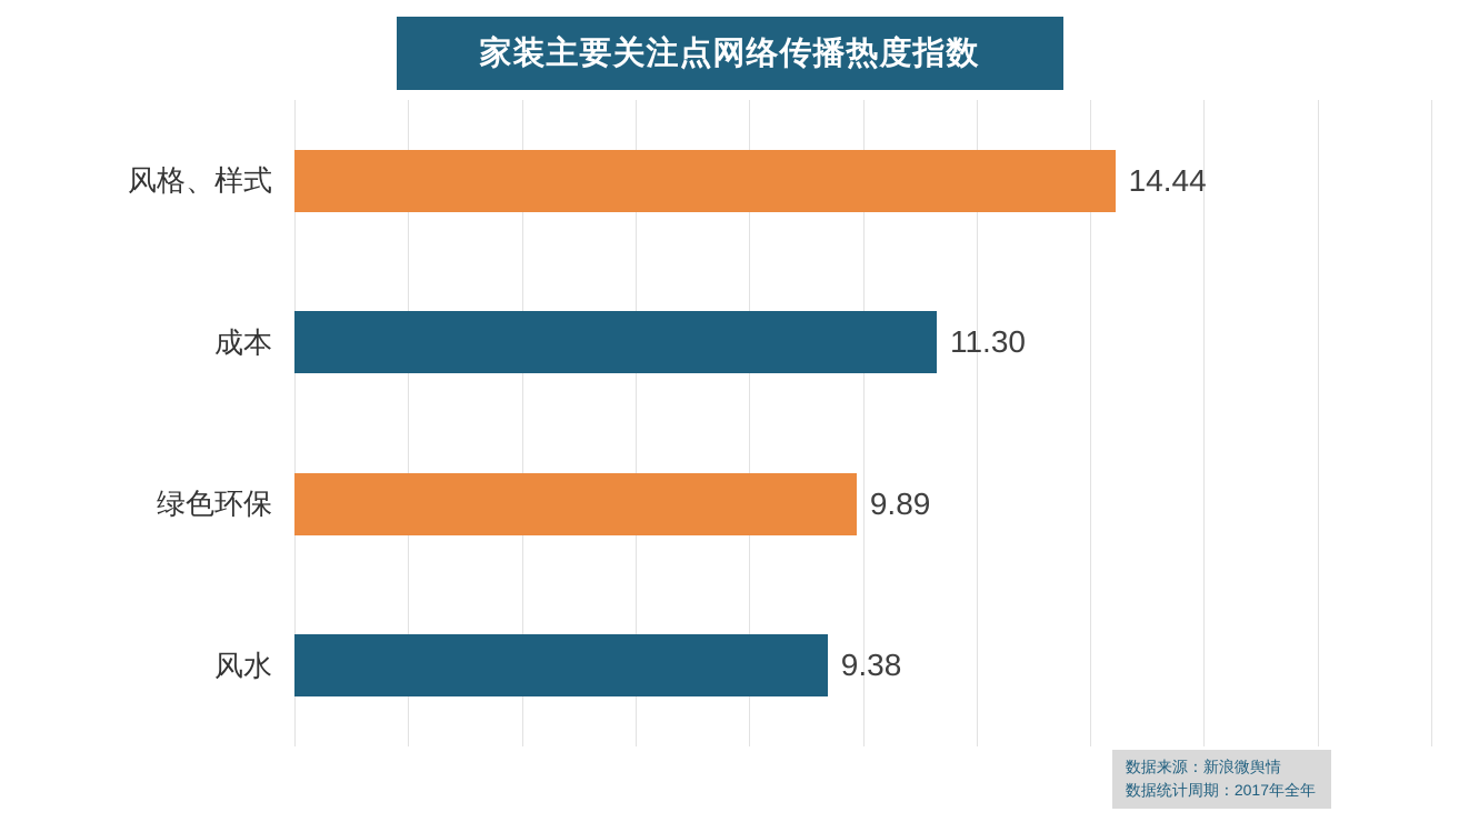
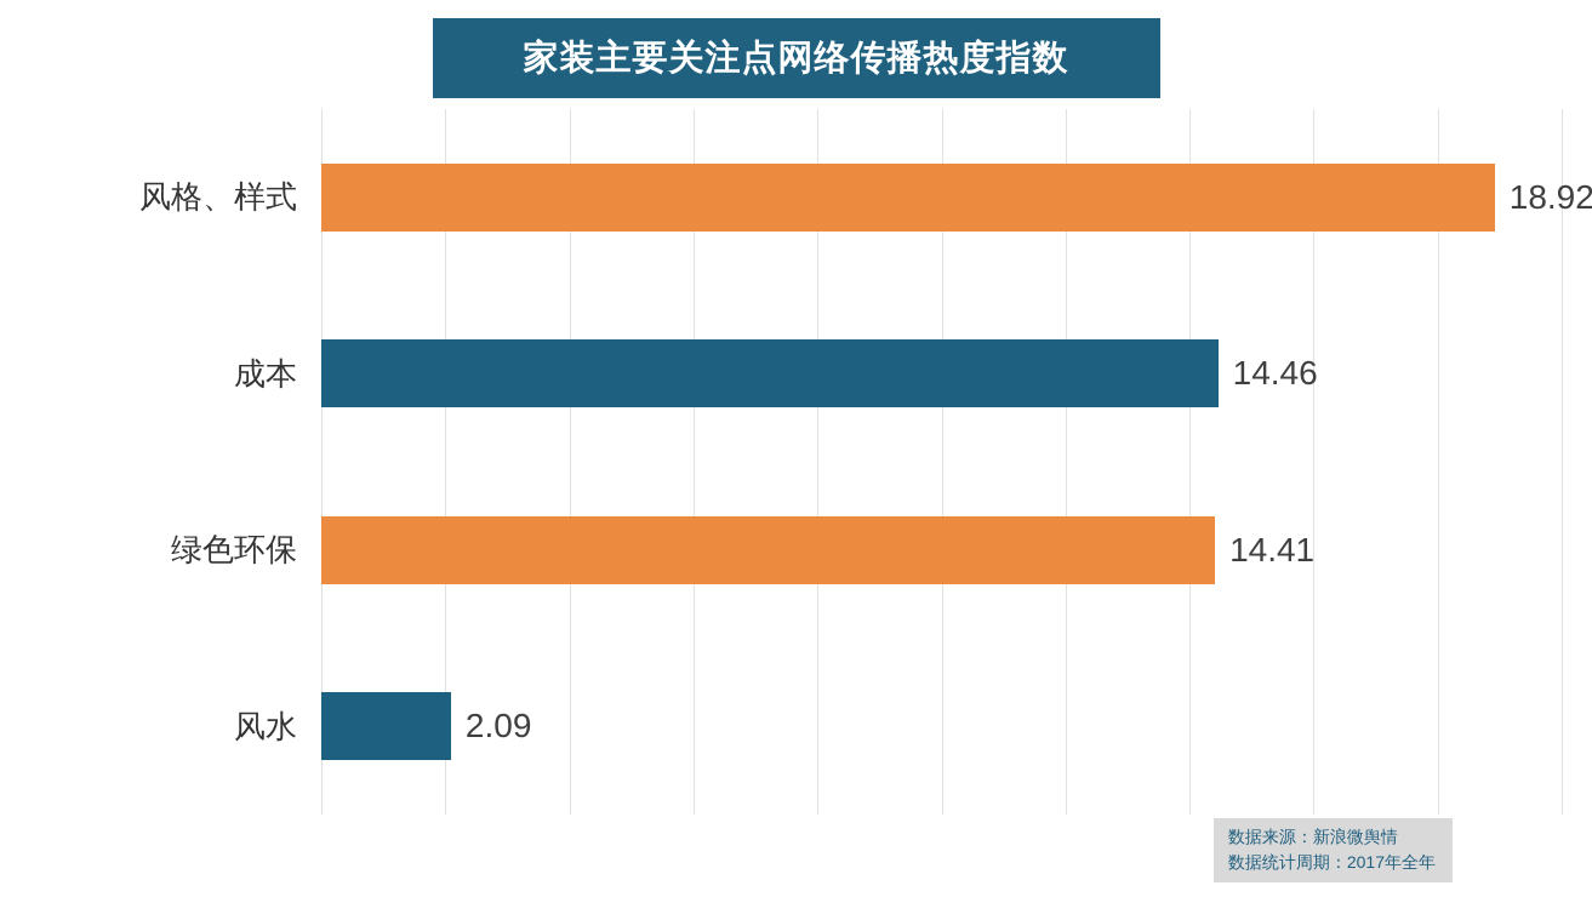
风格、样式: 14.44 -> 18.92
成本: 11.30 -> 14.46
绿色环保: 9.89 -> 14.41
风水: 9.38 -> 2.09
